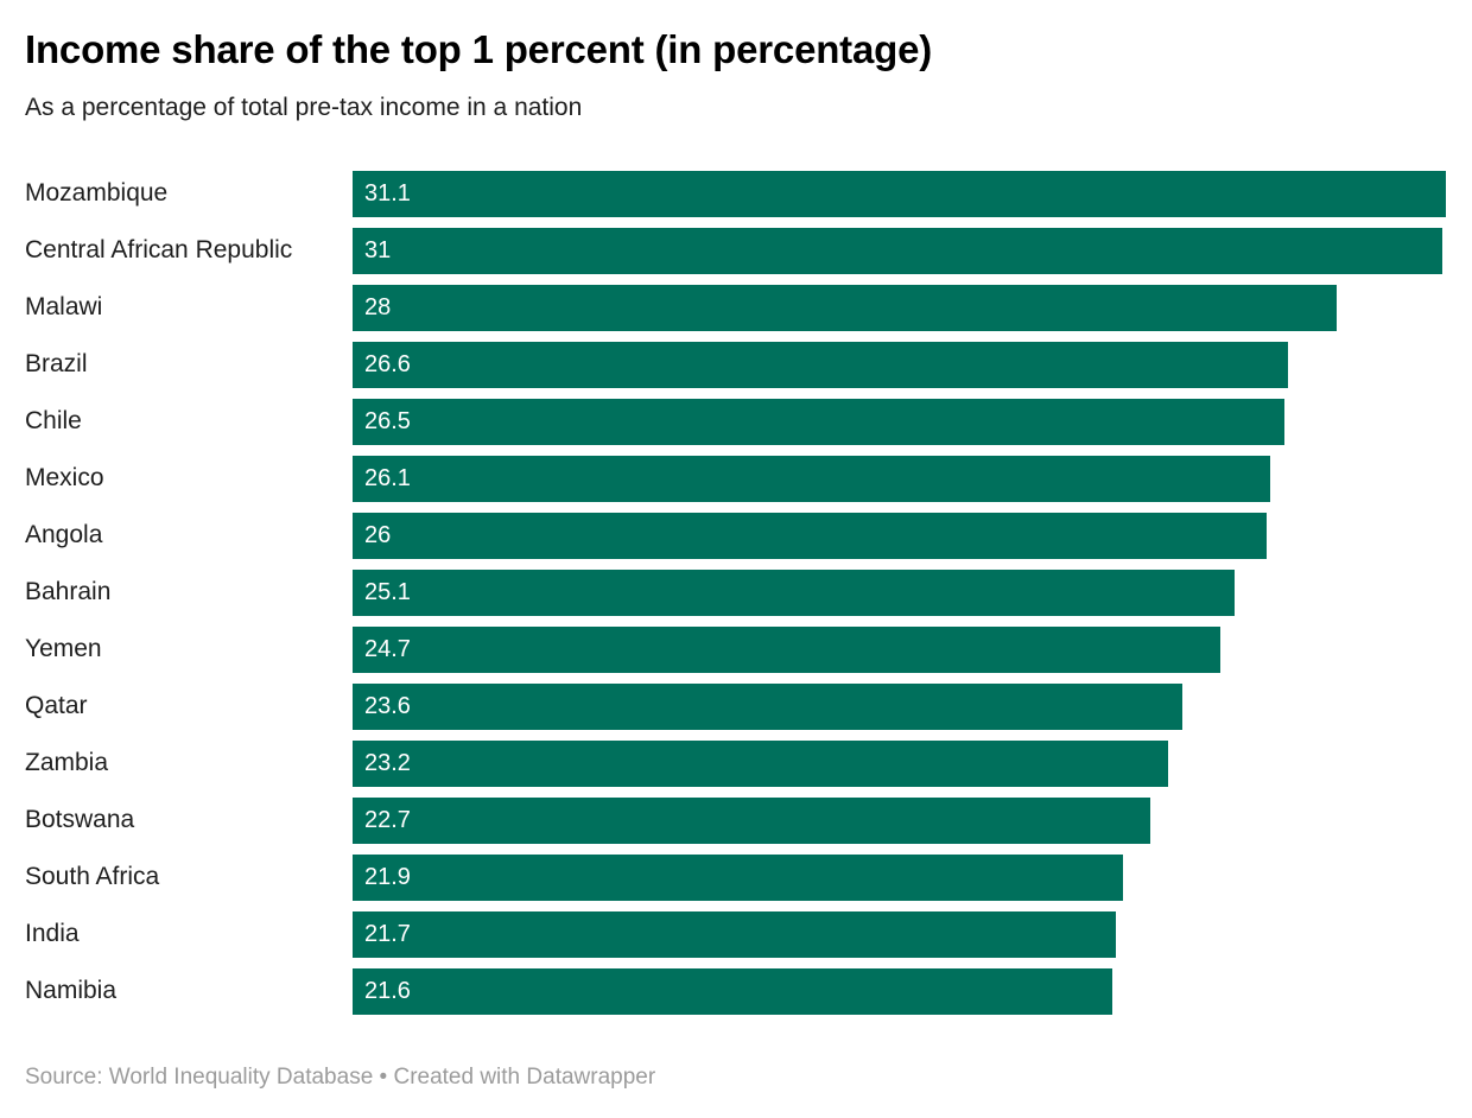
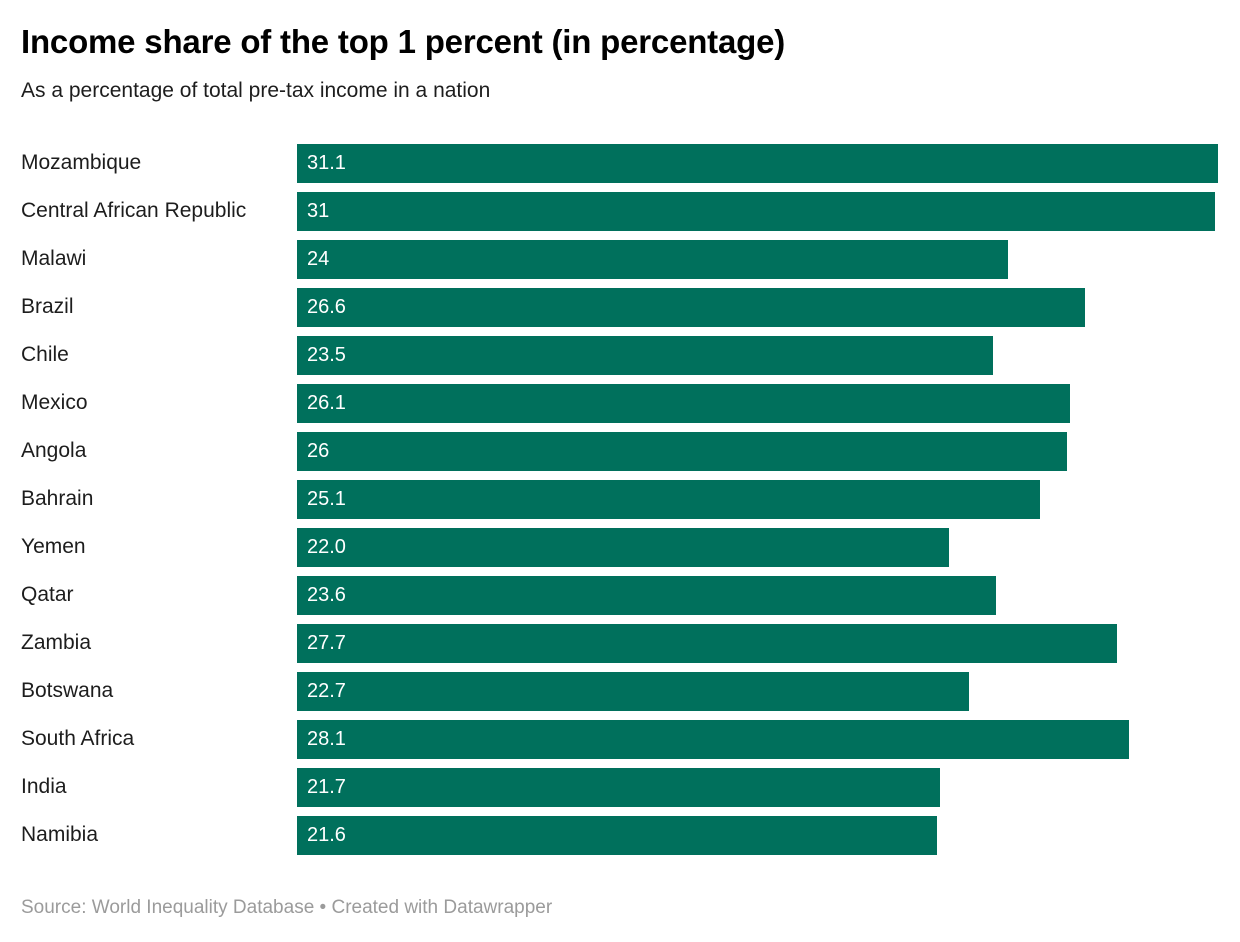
Malawi: 28 -> 24
Chile: 26.5 -> 23.5
Yemen: 24.7 -> 22.0
Zambia: 23.2 -> 27.7
South Africa: 21.9 -> 28.1
